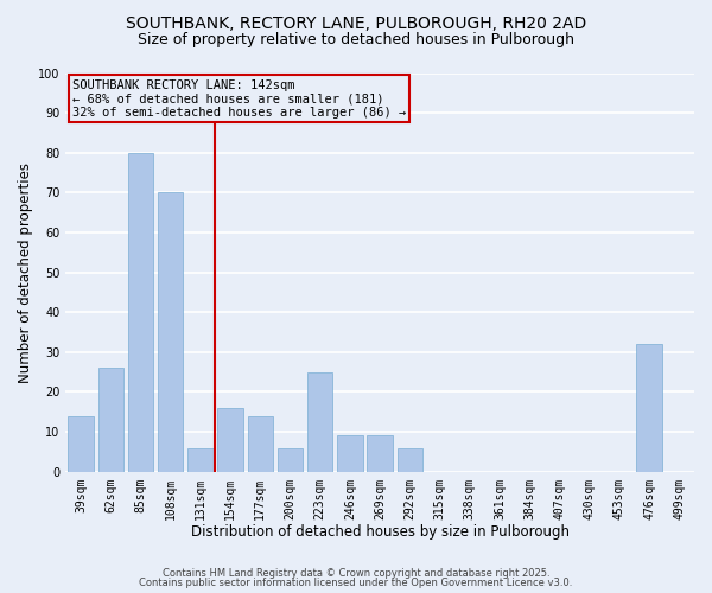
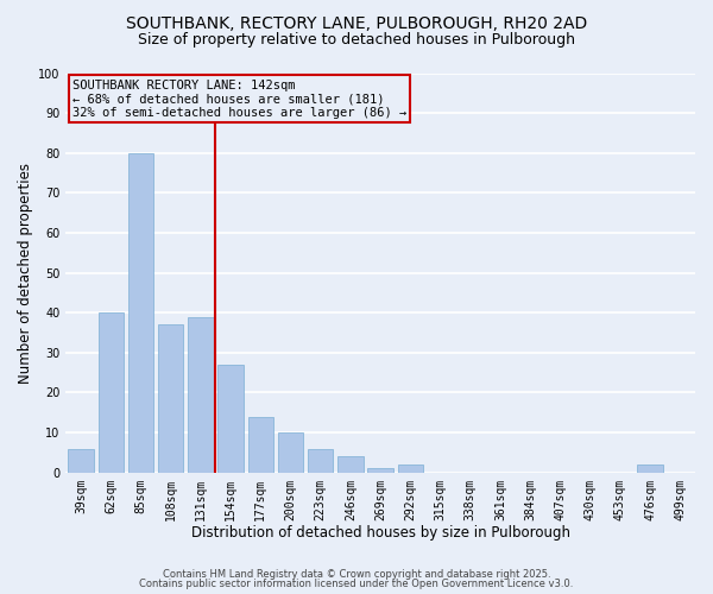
39sqm: 14 -> 6
62sqm: 26 -> 40
108sqm: 70 -> 37
131sqm: 6 -> 39
154sqm: 16 -> 27
200sqm: 6 -> 10
223sqm: 25 -> 6
246sqm: 9 -> 4
269sqm: 9 -> 1
292sqm: 6 -> 2
476sqm: 32 -> 2
